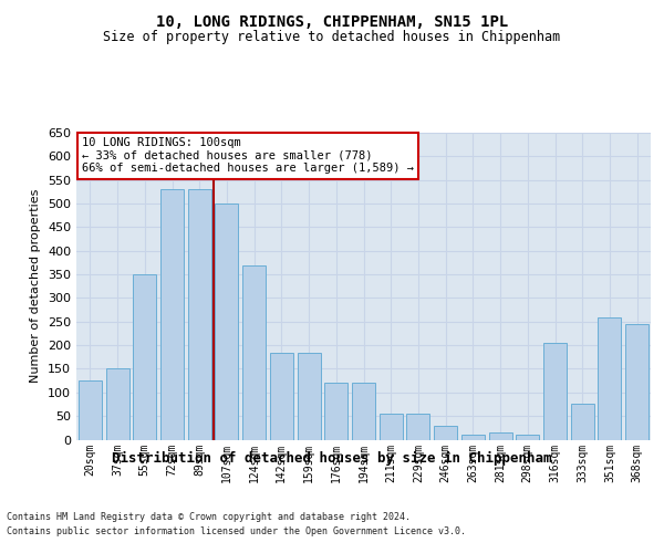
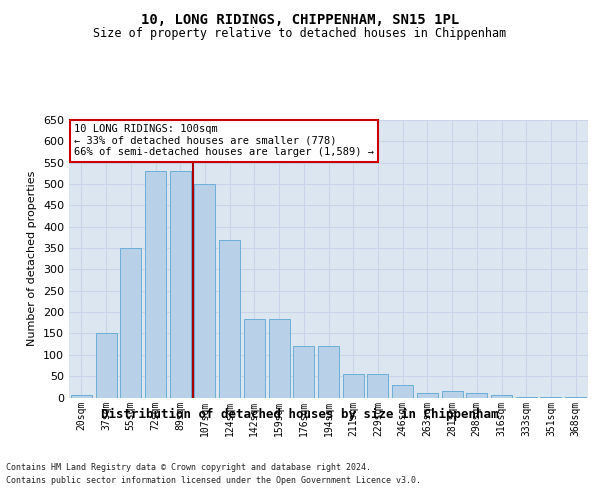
20sqm: 125 -> 5
316sqm: 205 -> 5
333sqm: 75 -> 2
351sqm: 260 -> 2
368sqm: 245 -> 1
